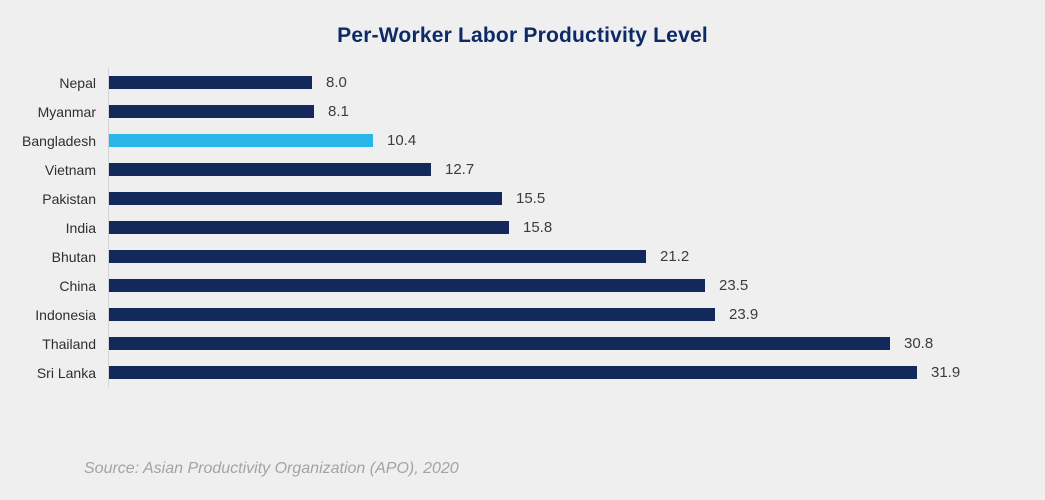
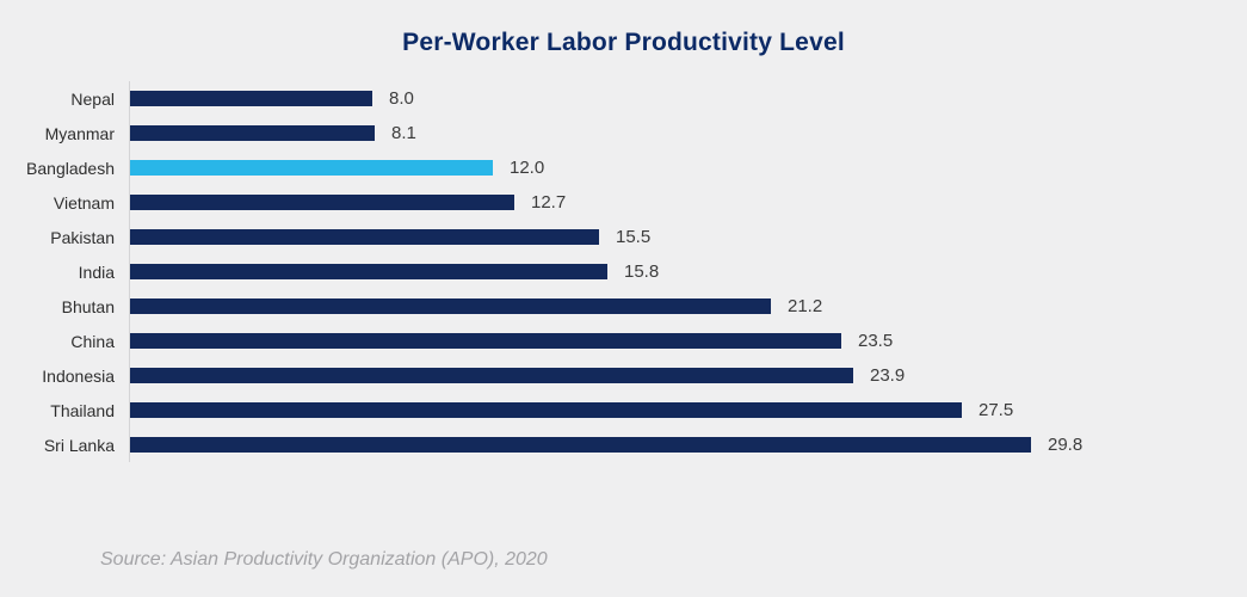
Bangladesh: 10.4 -> 12.0
Thailand: 30.8 -> 27.5
Sri Lanka: 31.9 -> 29.8
